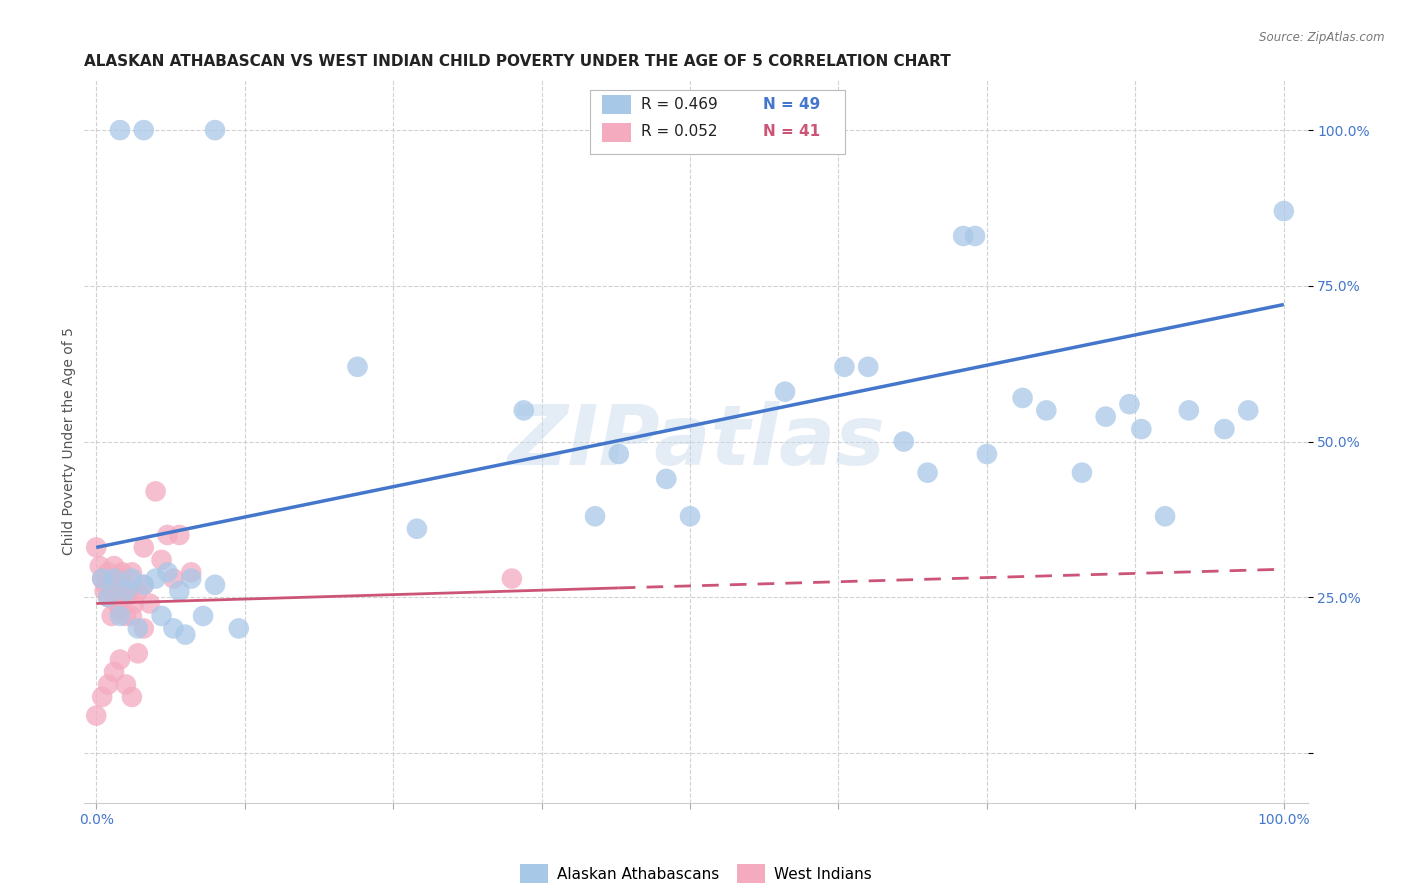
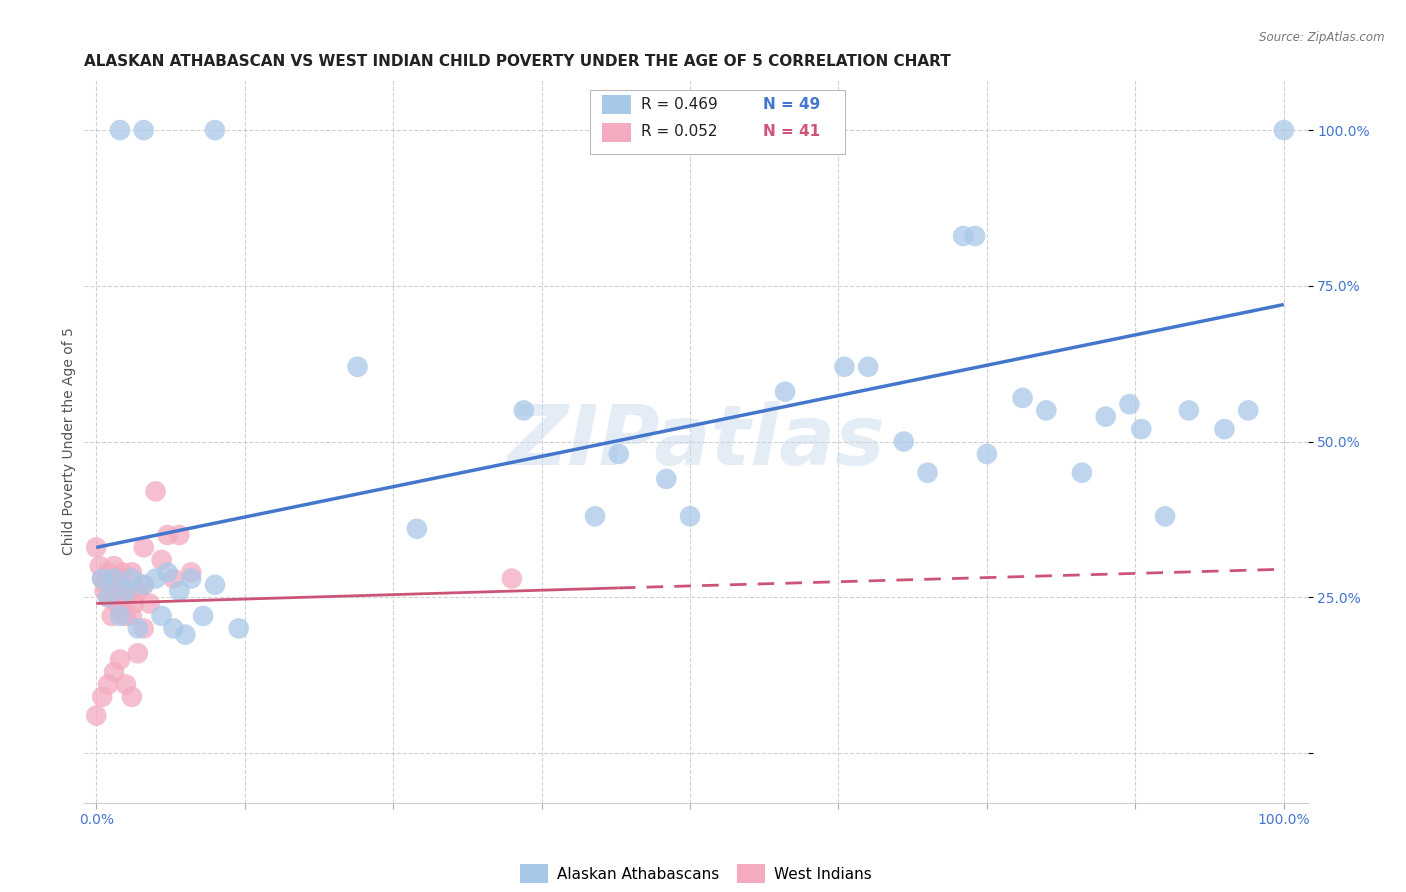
Alaskan Athabascans/100.0%: 87% -> 100%
